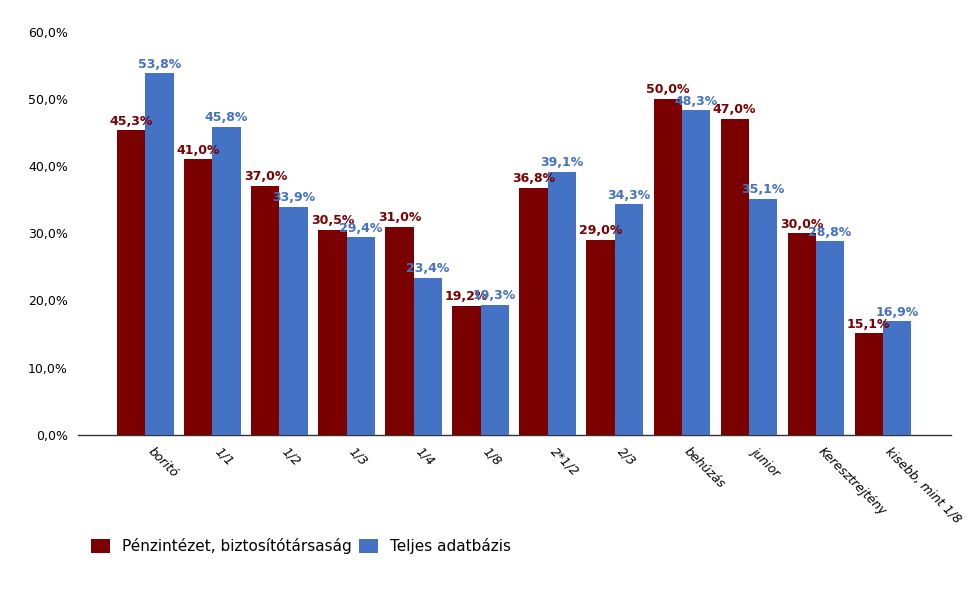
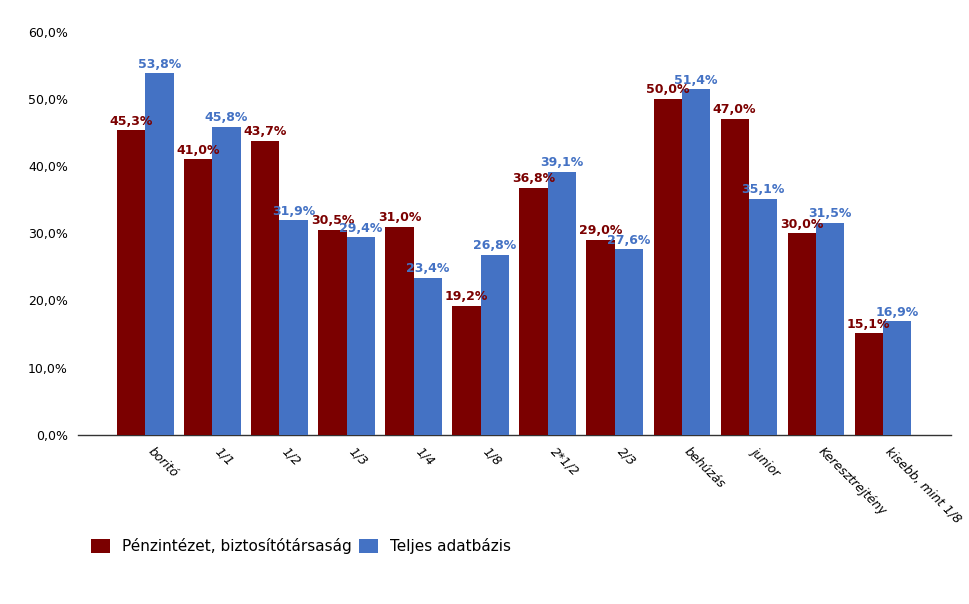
Pénzintézet, biztosítótársaság/1/2: 37,0% -> 43,7%
Teljes adatbázis/1/2: 33,9% -> 31,9%
Teljes adatbázis/1/8: 19,3% -> 26,8%
Teljes adatbázis/2/3: 34,3% -> 27,6%
Teljes adatbázis/behúzás: 48,3% -> 51,4%
Teljes adatbázis/Keresztrejtény: 28,8% -> 31,5%
